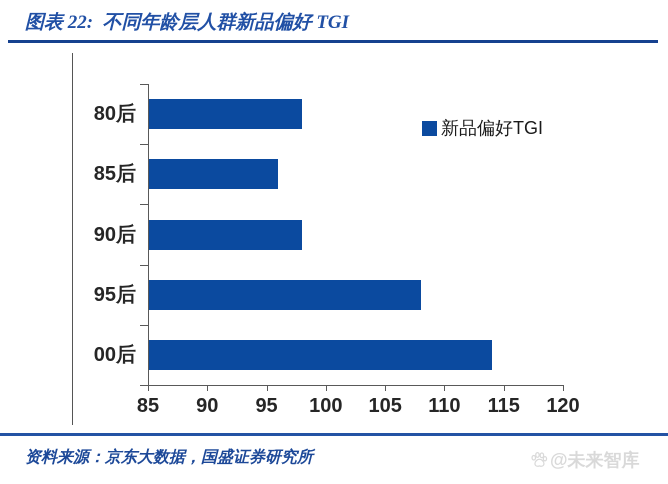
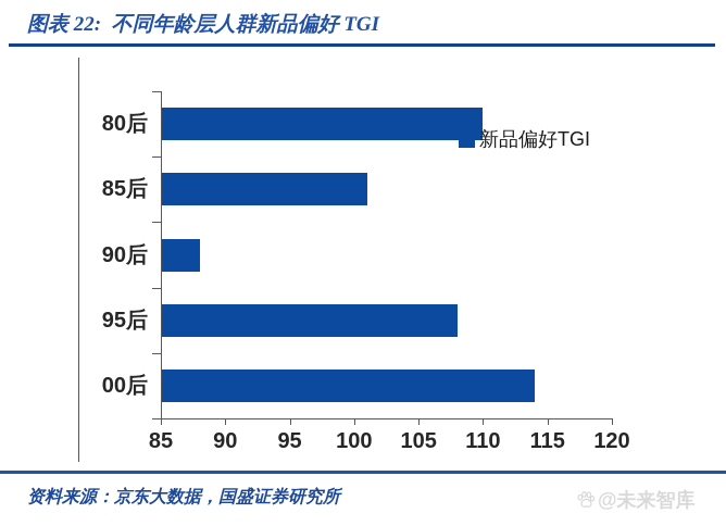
80后: 98 -> 110
85后: 96 -> 101
90后: 98 -> 88
